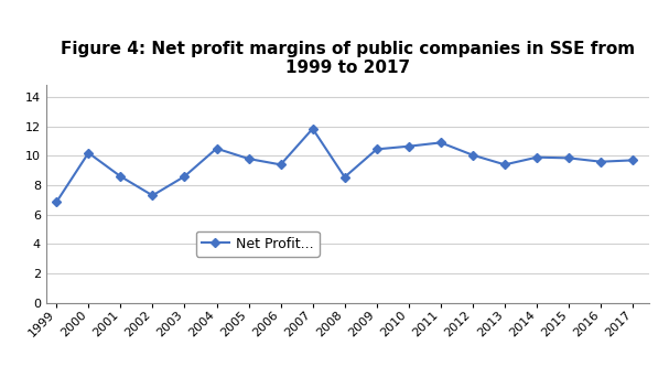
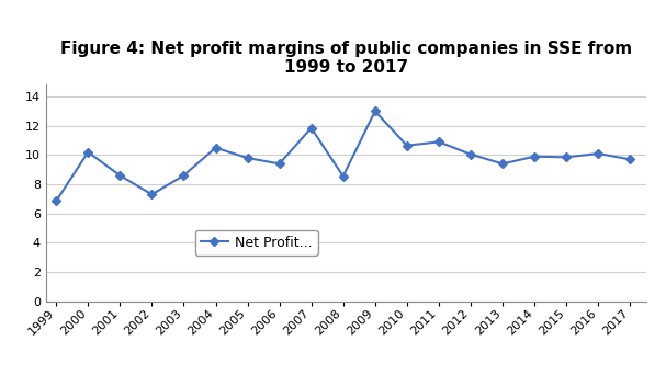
2009: 10.4 -> 13.0
2016: 9.6 -> 10.1
